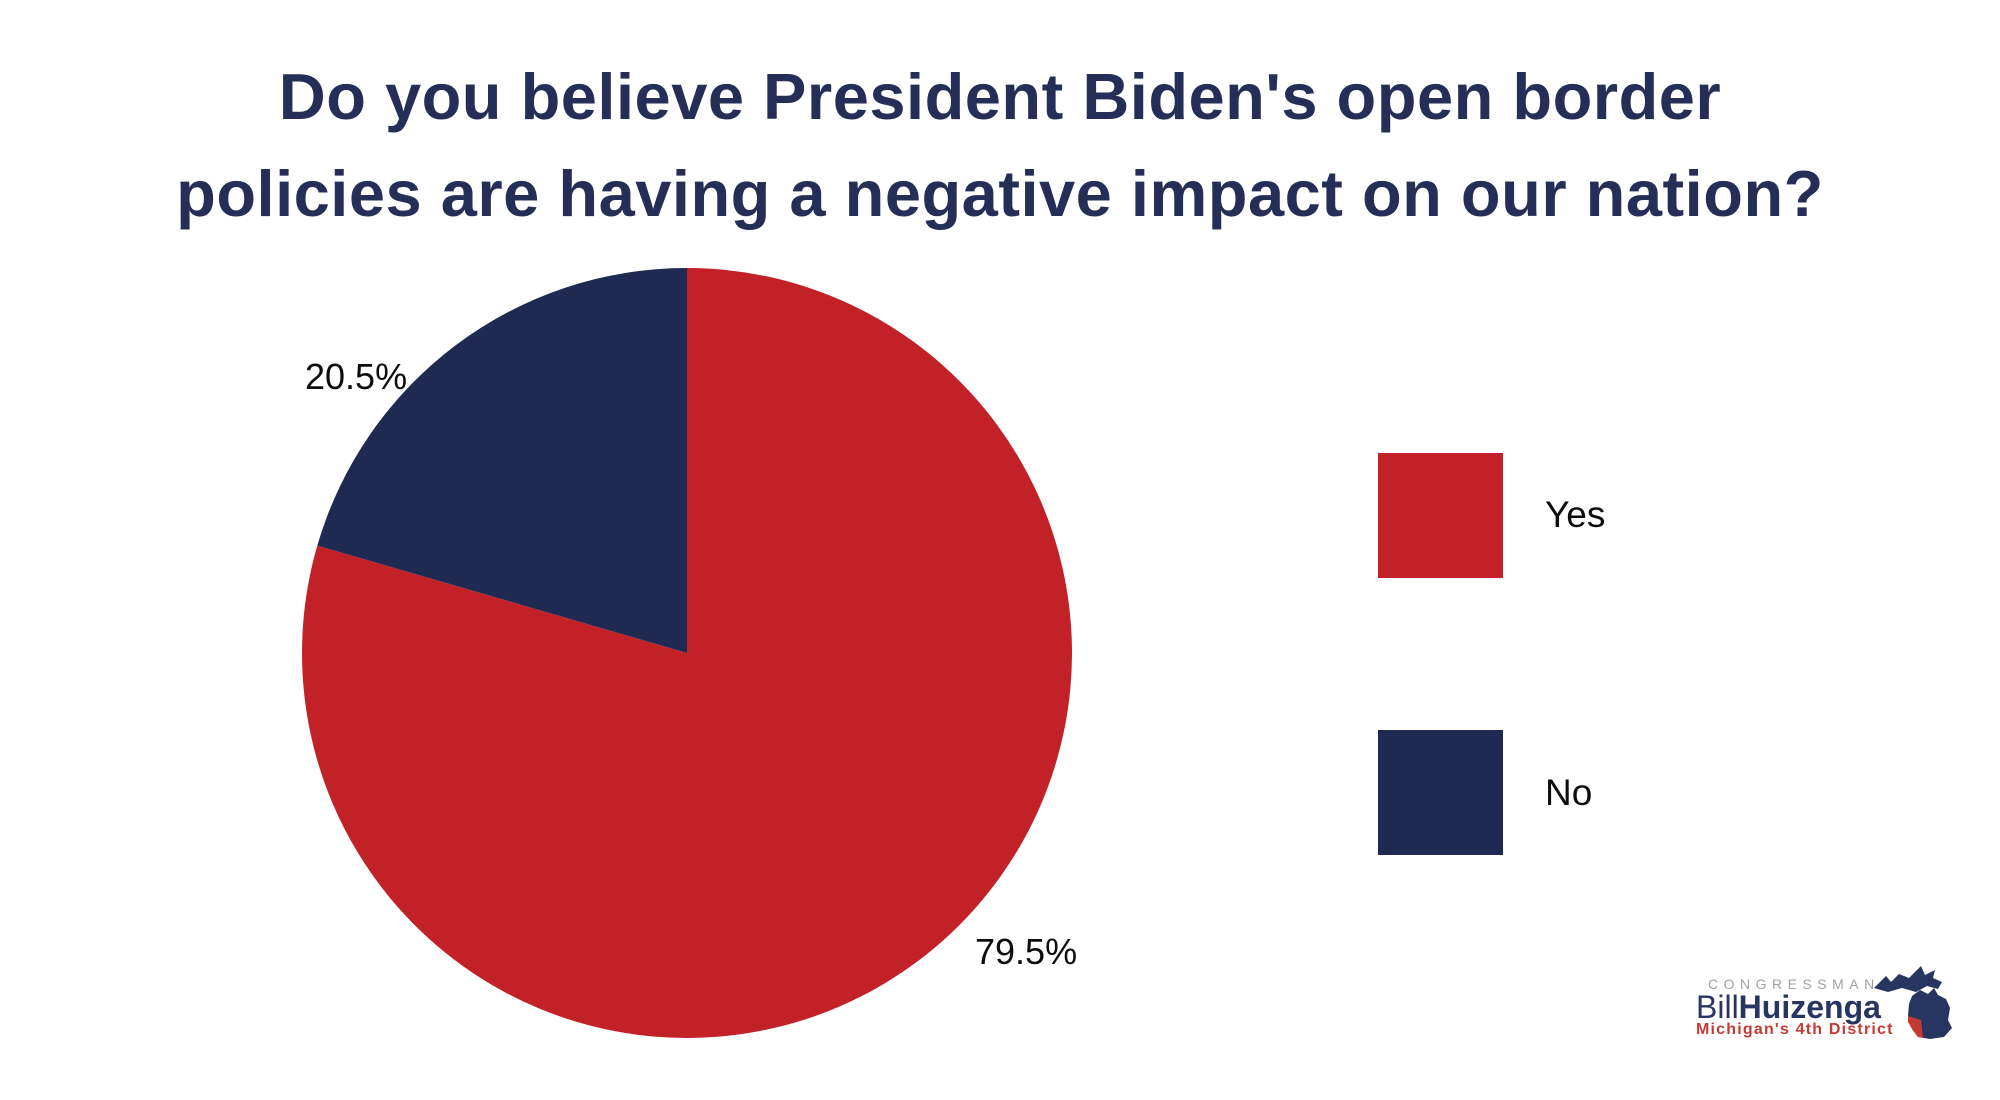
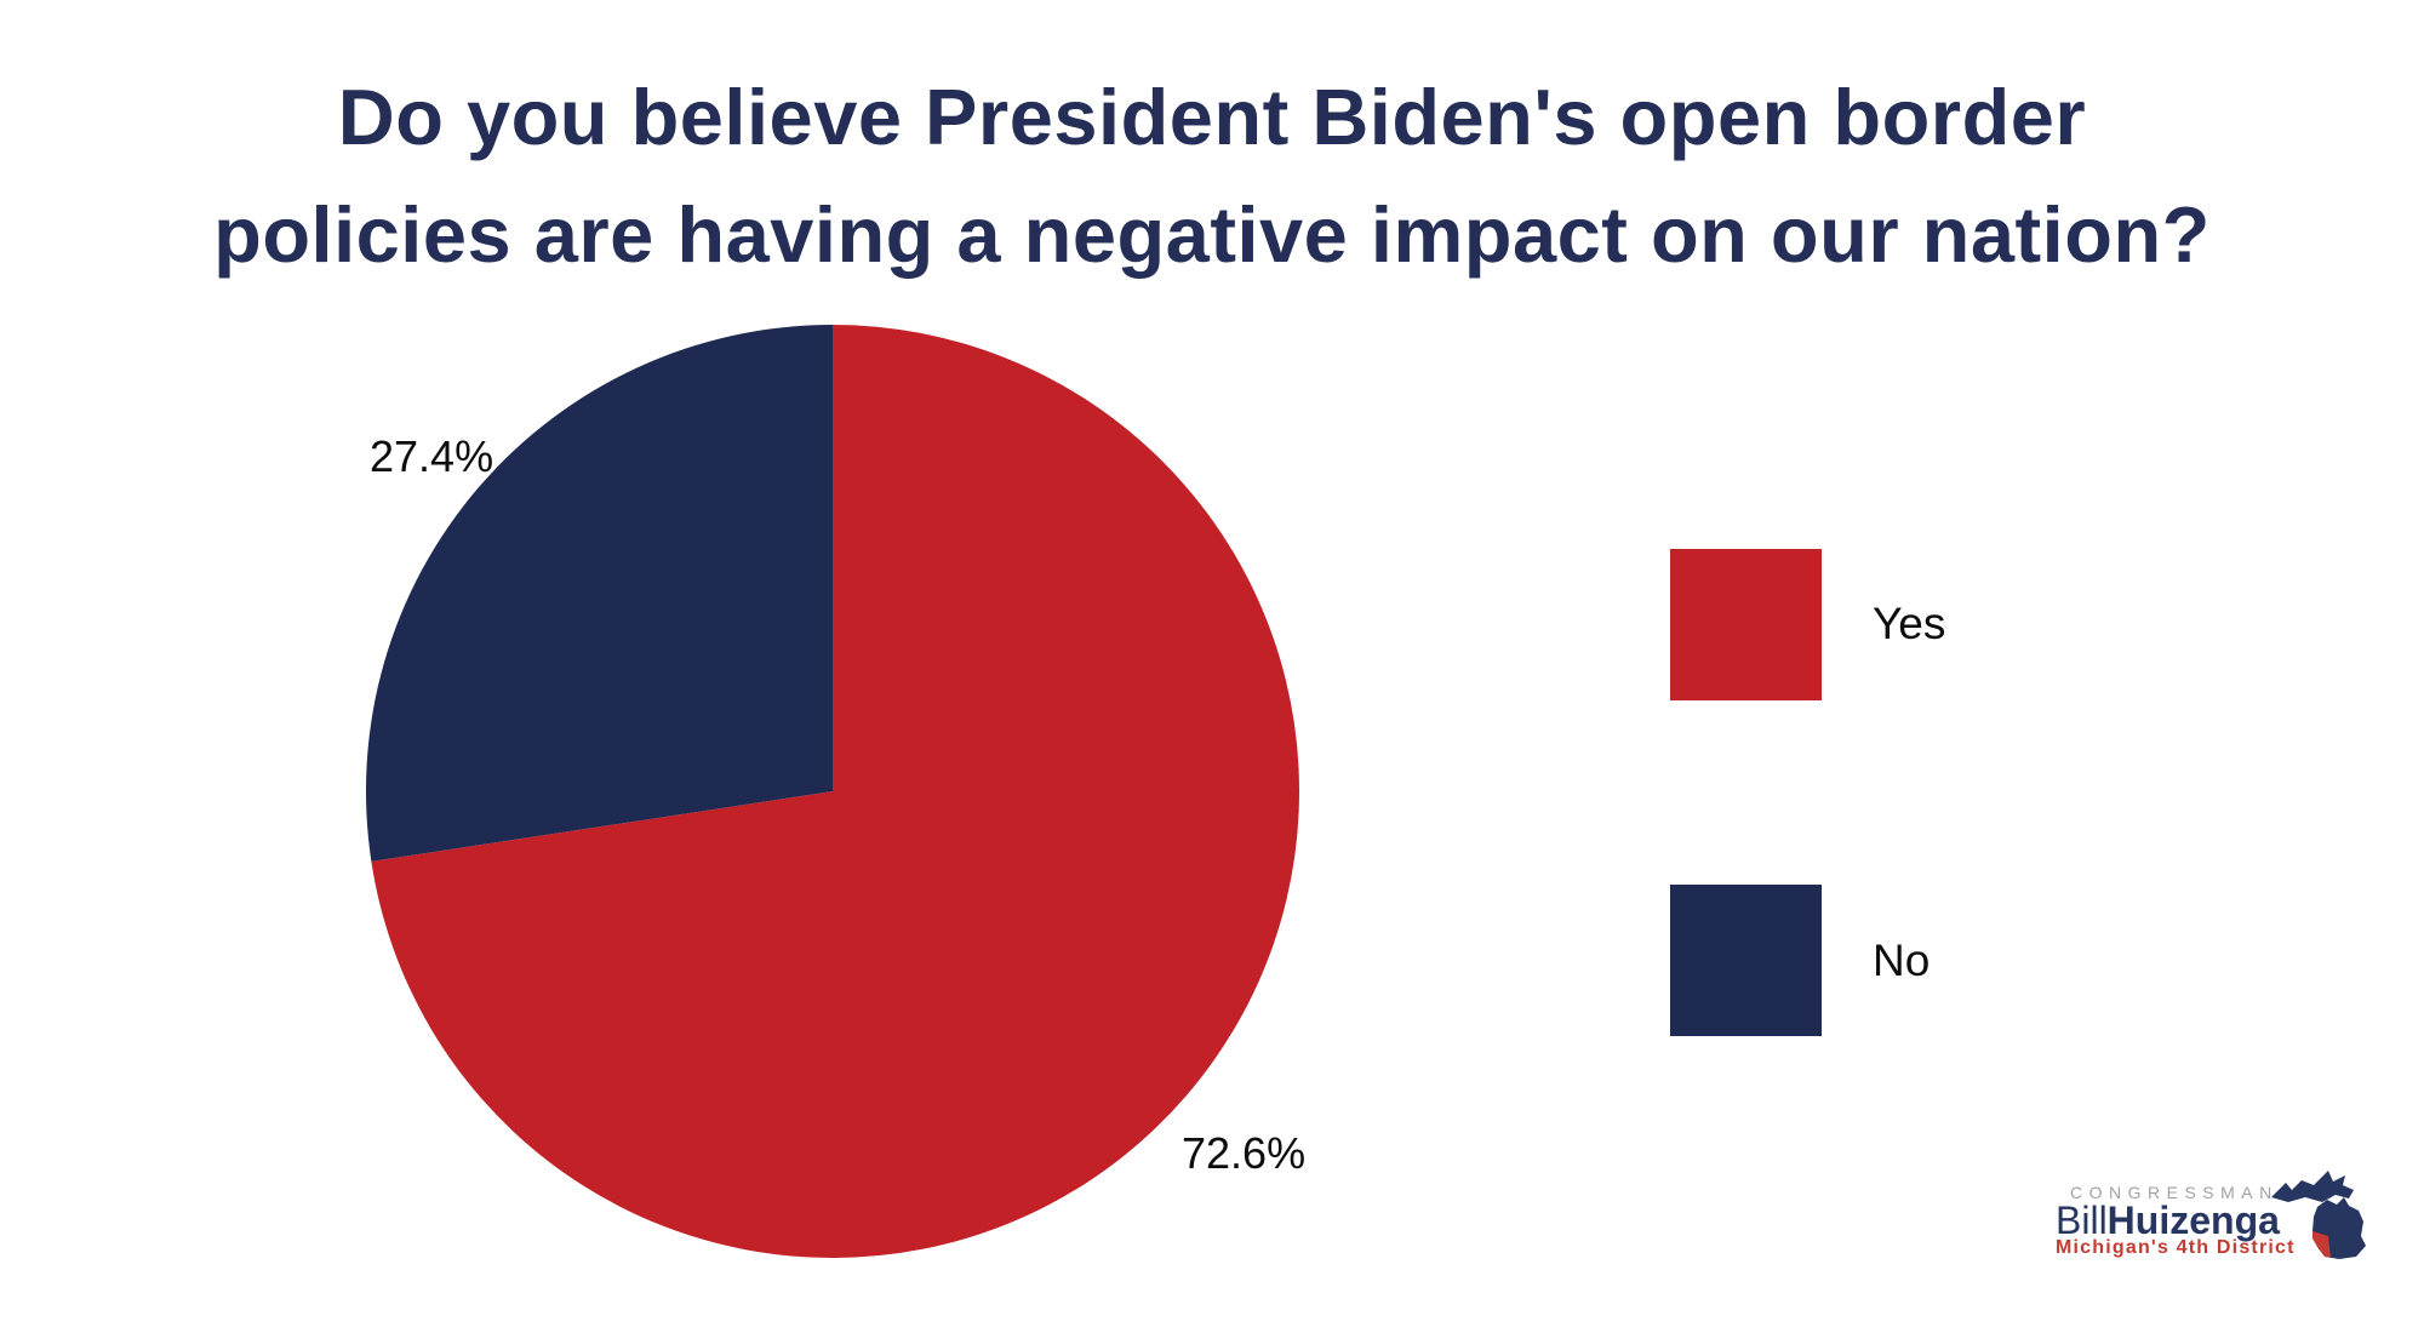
Yes: 79.5% -> 72.6%
No: 20.5% -> 27.4%
